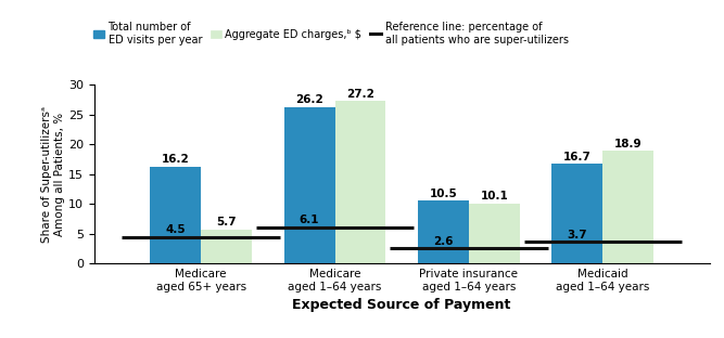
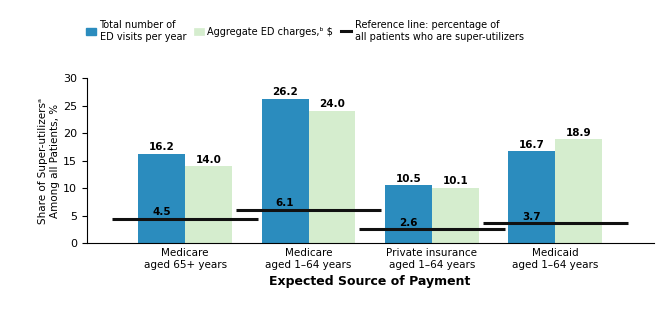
Aggregate ED charges,ᵇ $/Medicare aged 65+ years: 5.7 -> 14.0
Aggregate ED charges,ᵇ $/Medicare aged 1–64 years: 27.2 -> 24.0
